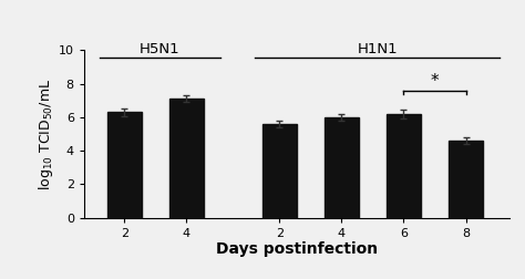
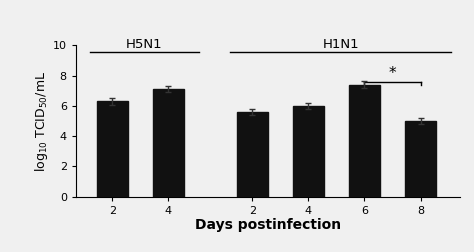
6: 6.2 -> 7.4
8: 4.6 -> 5.0
